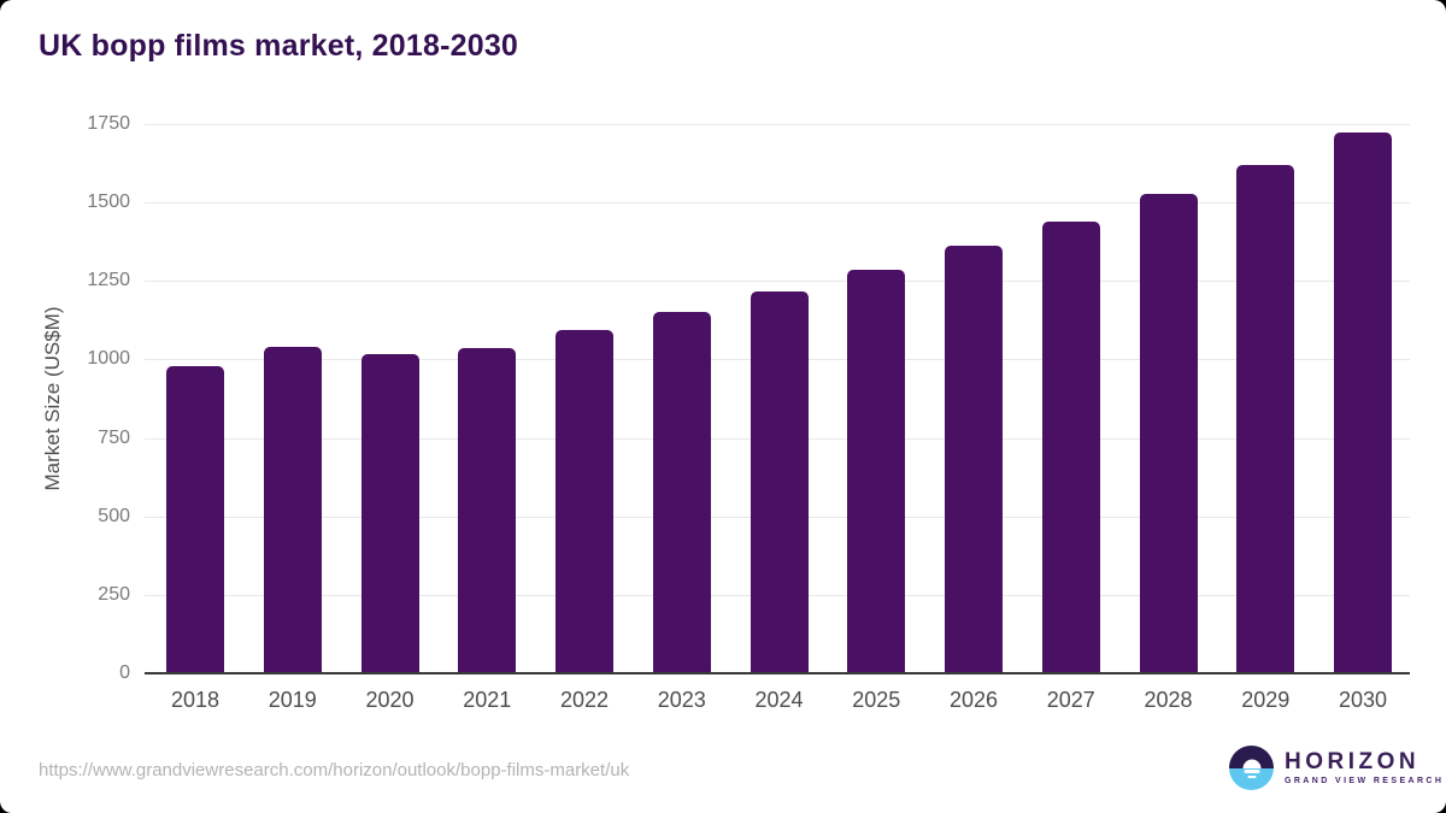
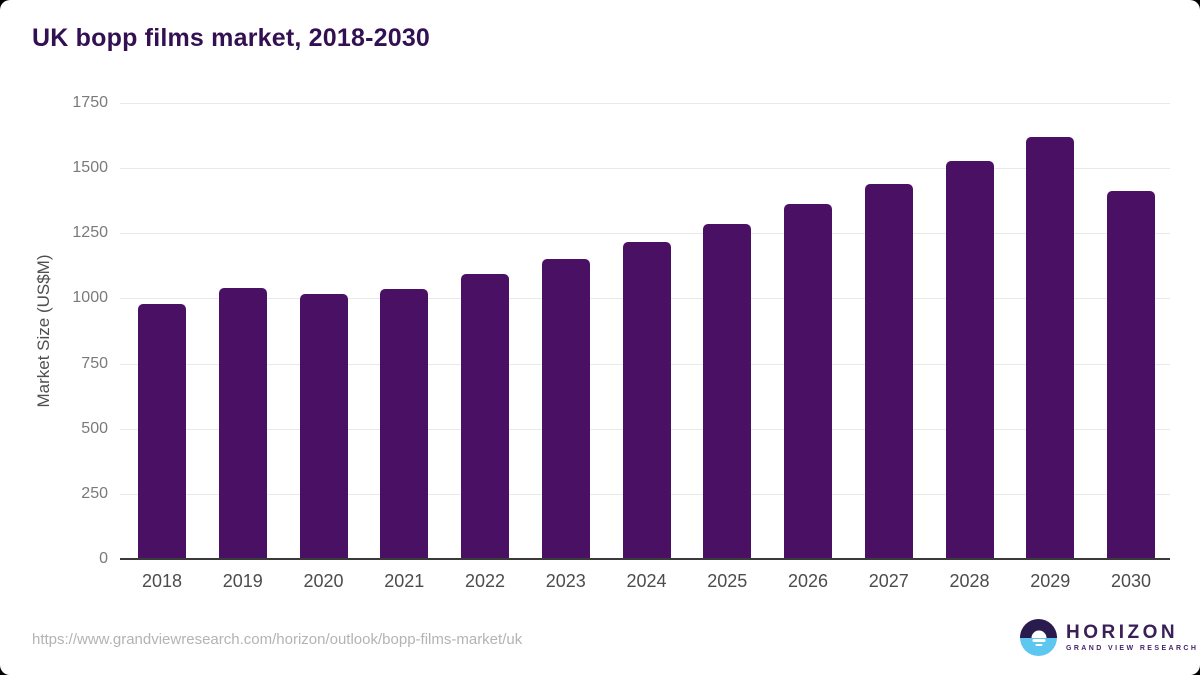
2030: 1720 -> 1410
